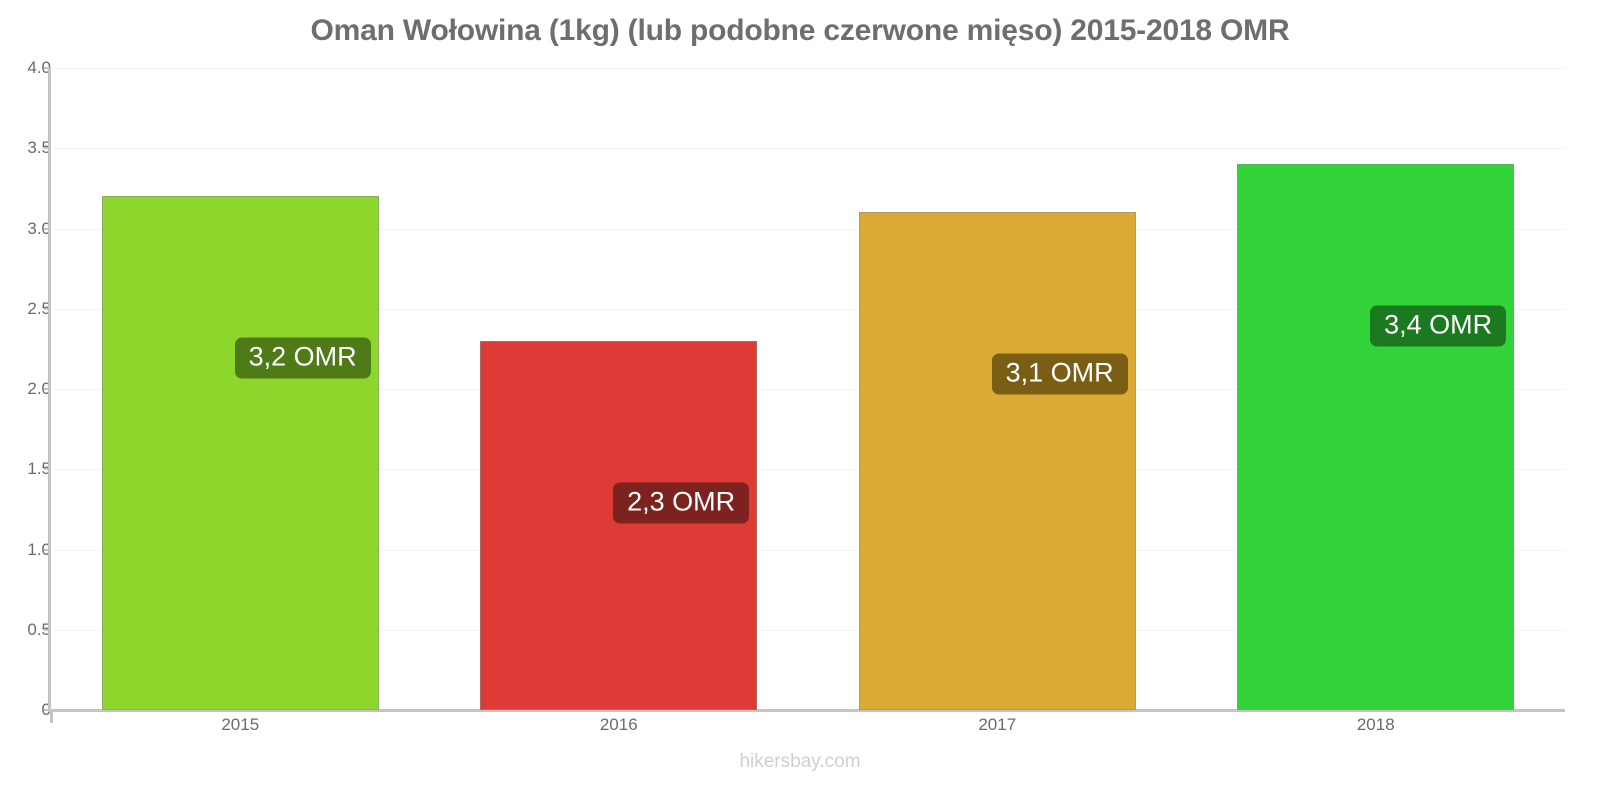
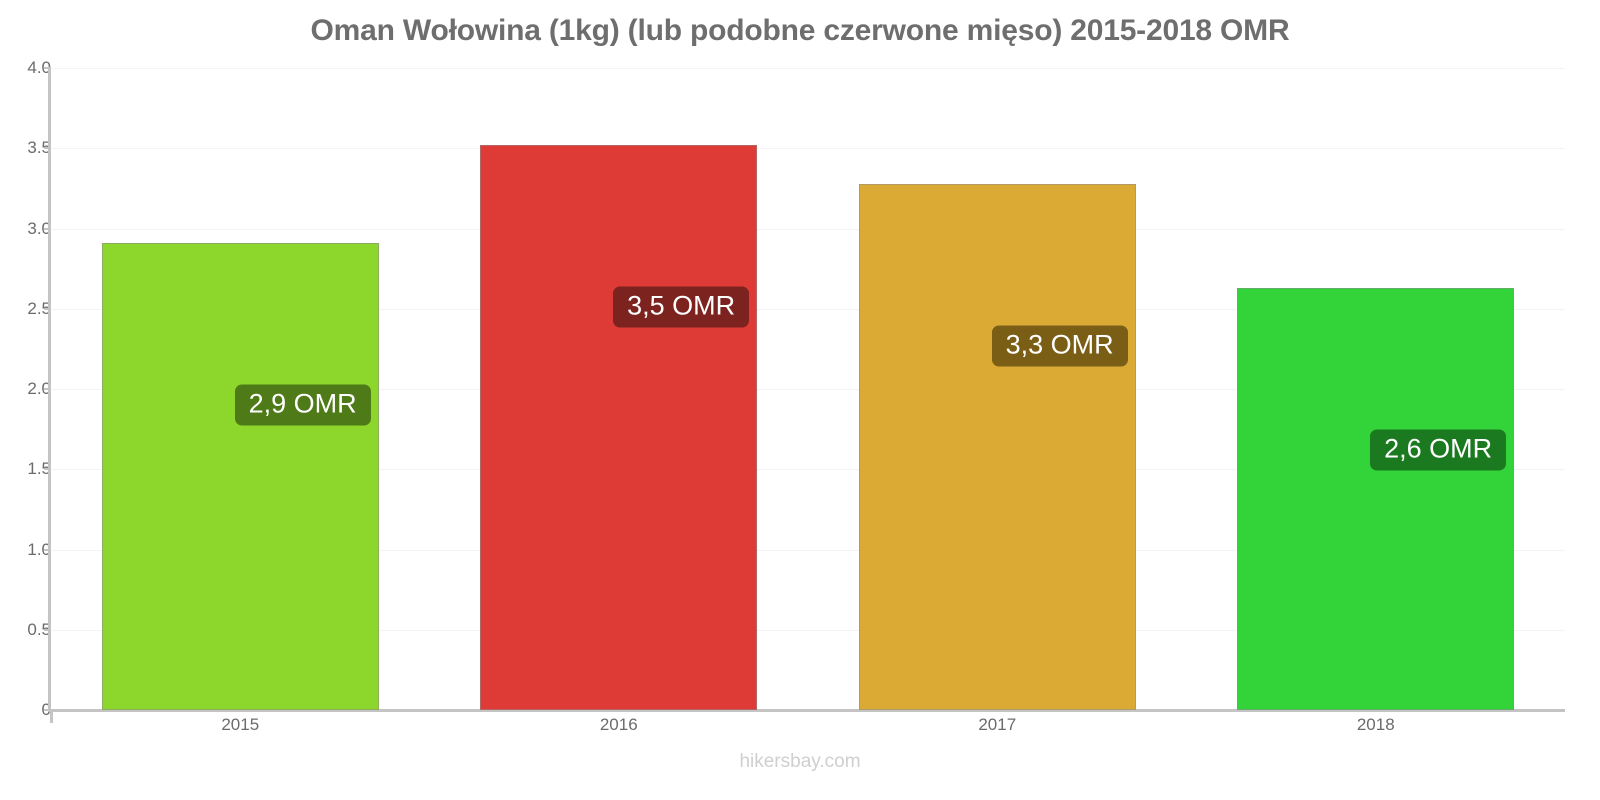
2015: 3,2 -> 2,9
2016: 2,3 -> 3,5
2017: 3,1 -> 3,3
2018: 3,4 -> 2,6
